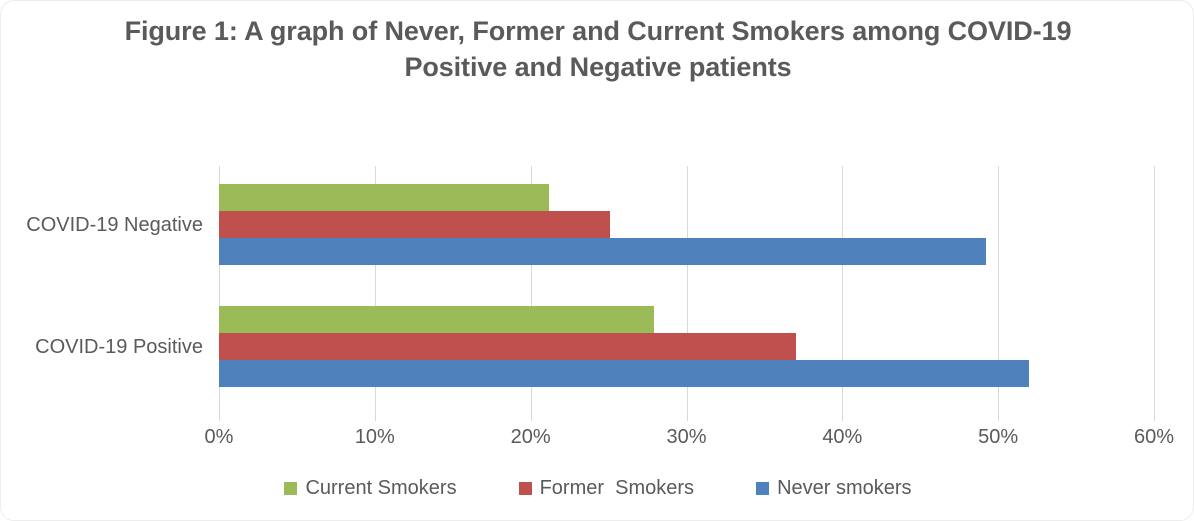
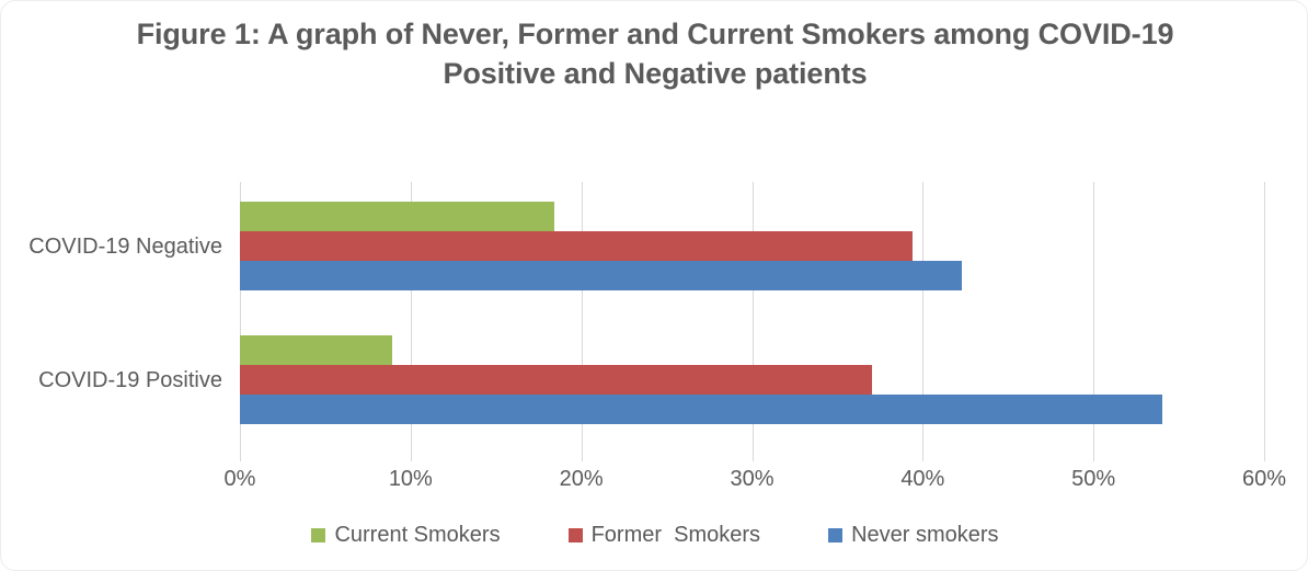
Current Smokers/COVID-19 Negative: 21.2% -> 18.4%
Former Smokers/COVID-19 Negative: 25.1% -> 39.4%
Never smokers/COVID-19 Negative: 49.2% -> 42.3%
Current Smokers/COVID-19 Positive: 27.9% -> 8.9%
Never smokers/COVID-19 Positive: 52.0% -> 54.0%
